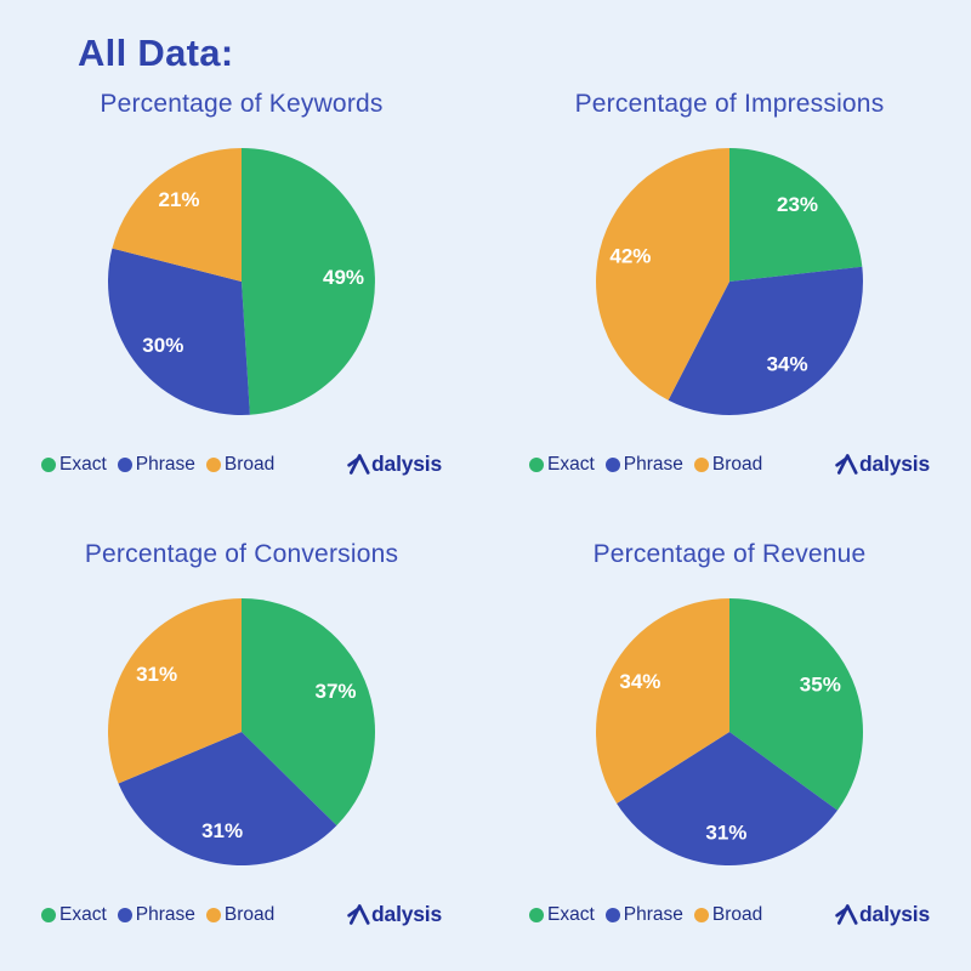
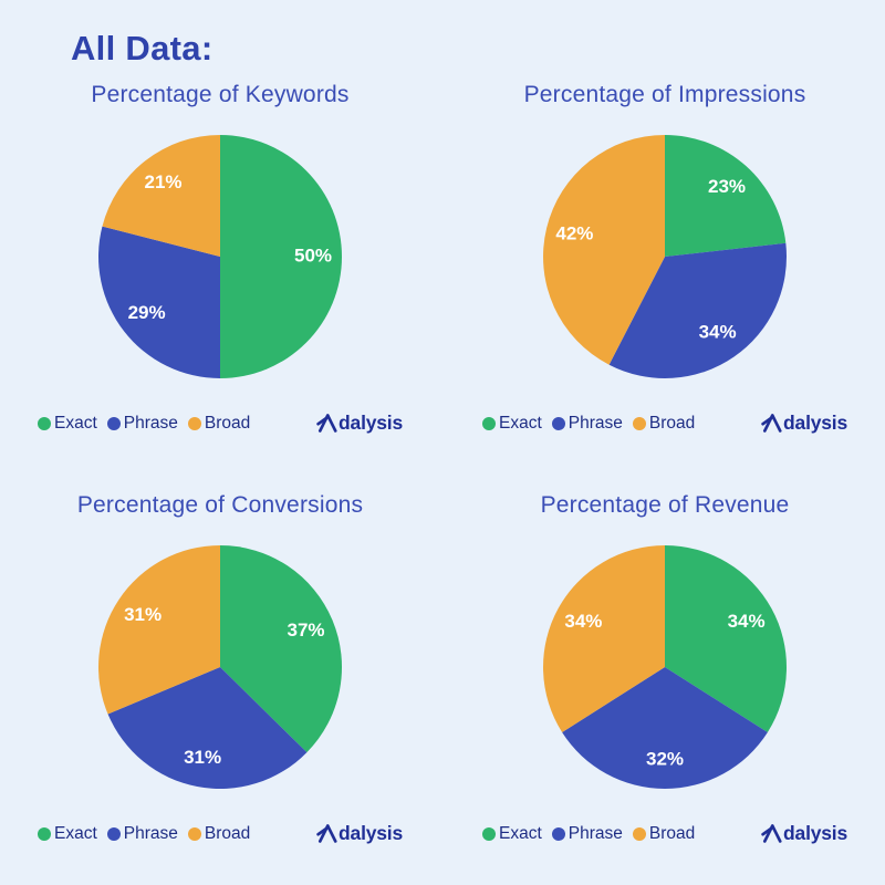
Percentage of Keywords/Exact: 49% -> 50%
Percentage of Keywords/Phrase: 30% -> 29%
Percentage of Revenue/Exact: 35% -> 34%
Percentage of Revenue/Phrase: 31% -> 32%
